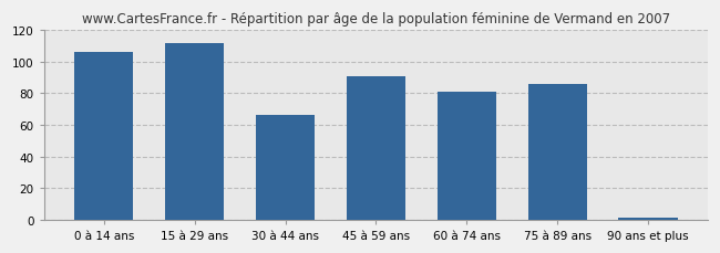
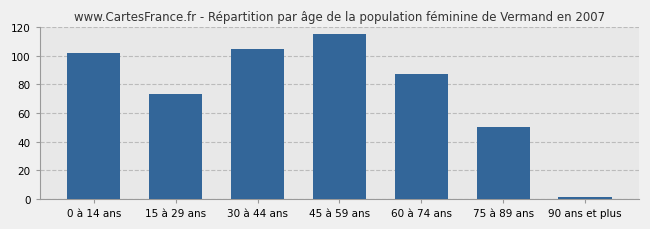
0 à 14 ans: 106 -> 102
15 à 29 ans: 112 -> 73
30 à 44 ans: 66 -> 105
45 à 59 ans: 91 -> 115
60 à 74 ans: 81 -> 87
75 à 89 ans: 86 -> 50
